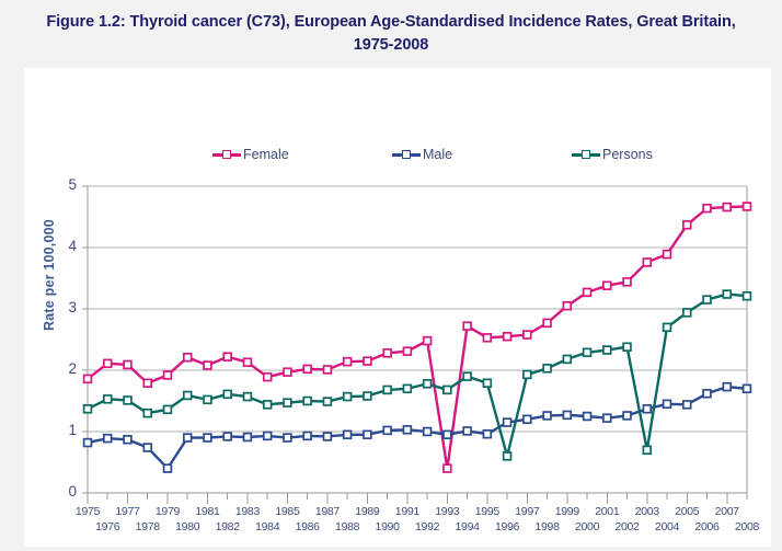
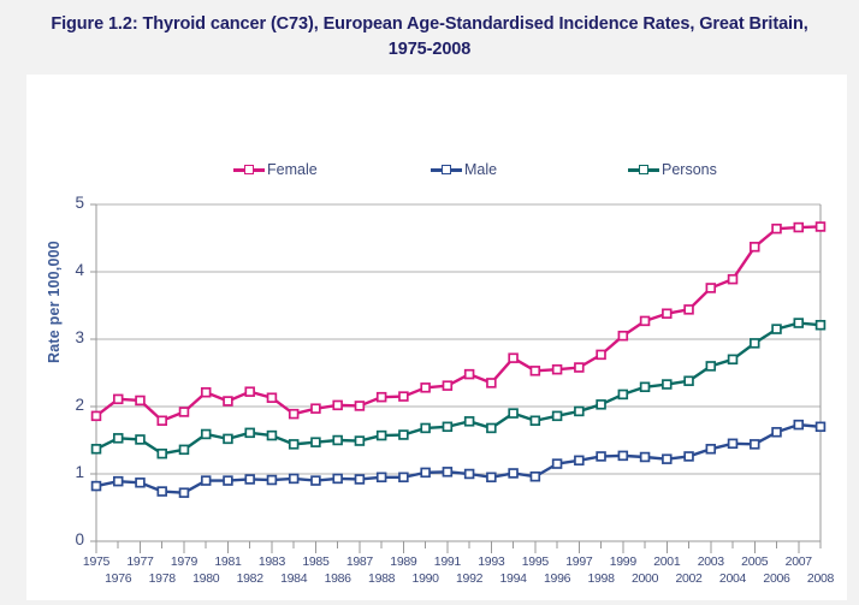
Male/1979: 0.4 -> 0.7
Female/1993: 0.4 -> 2.4
Persons/1996: 0.6 -> 1.9
Persons/2003: 0.7 -> 2.6
